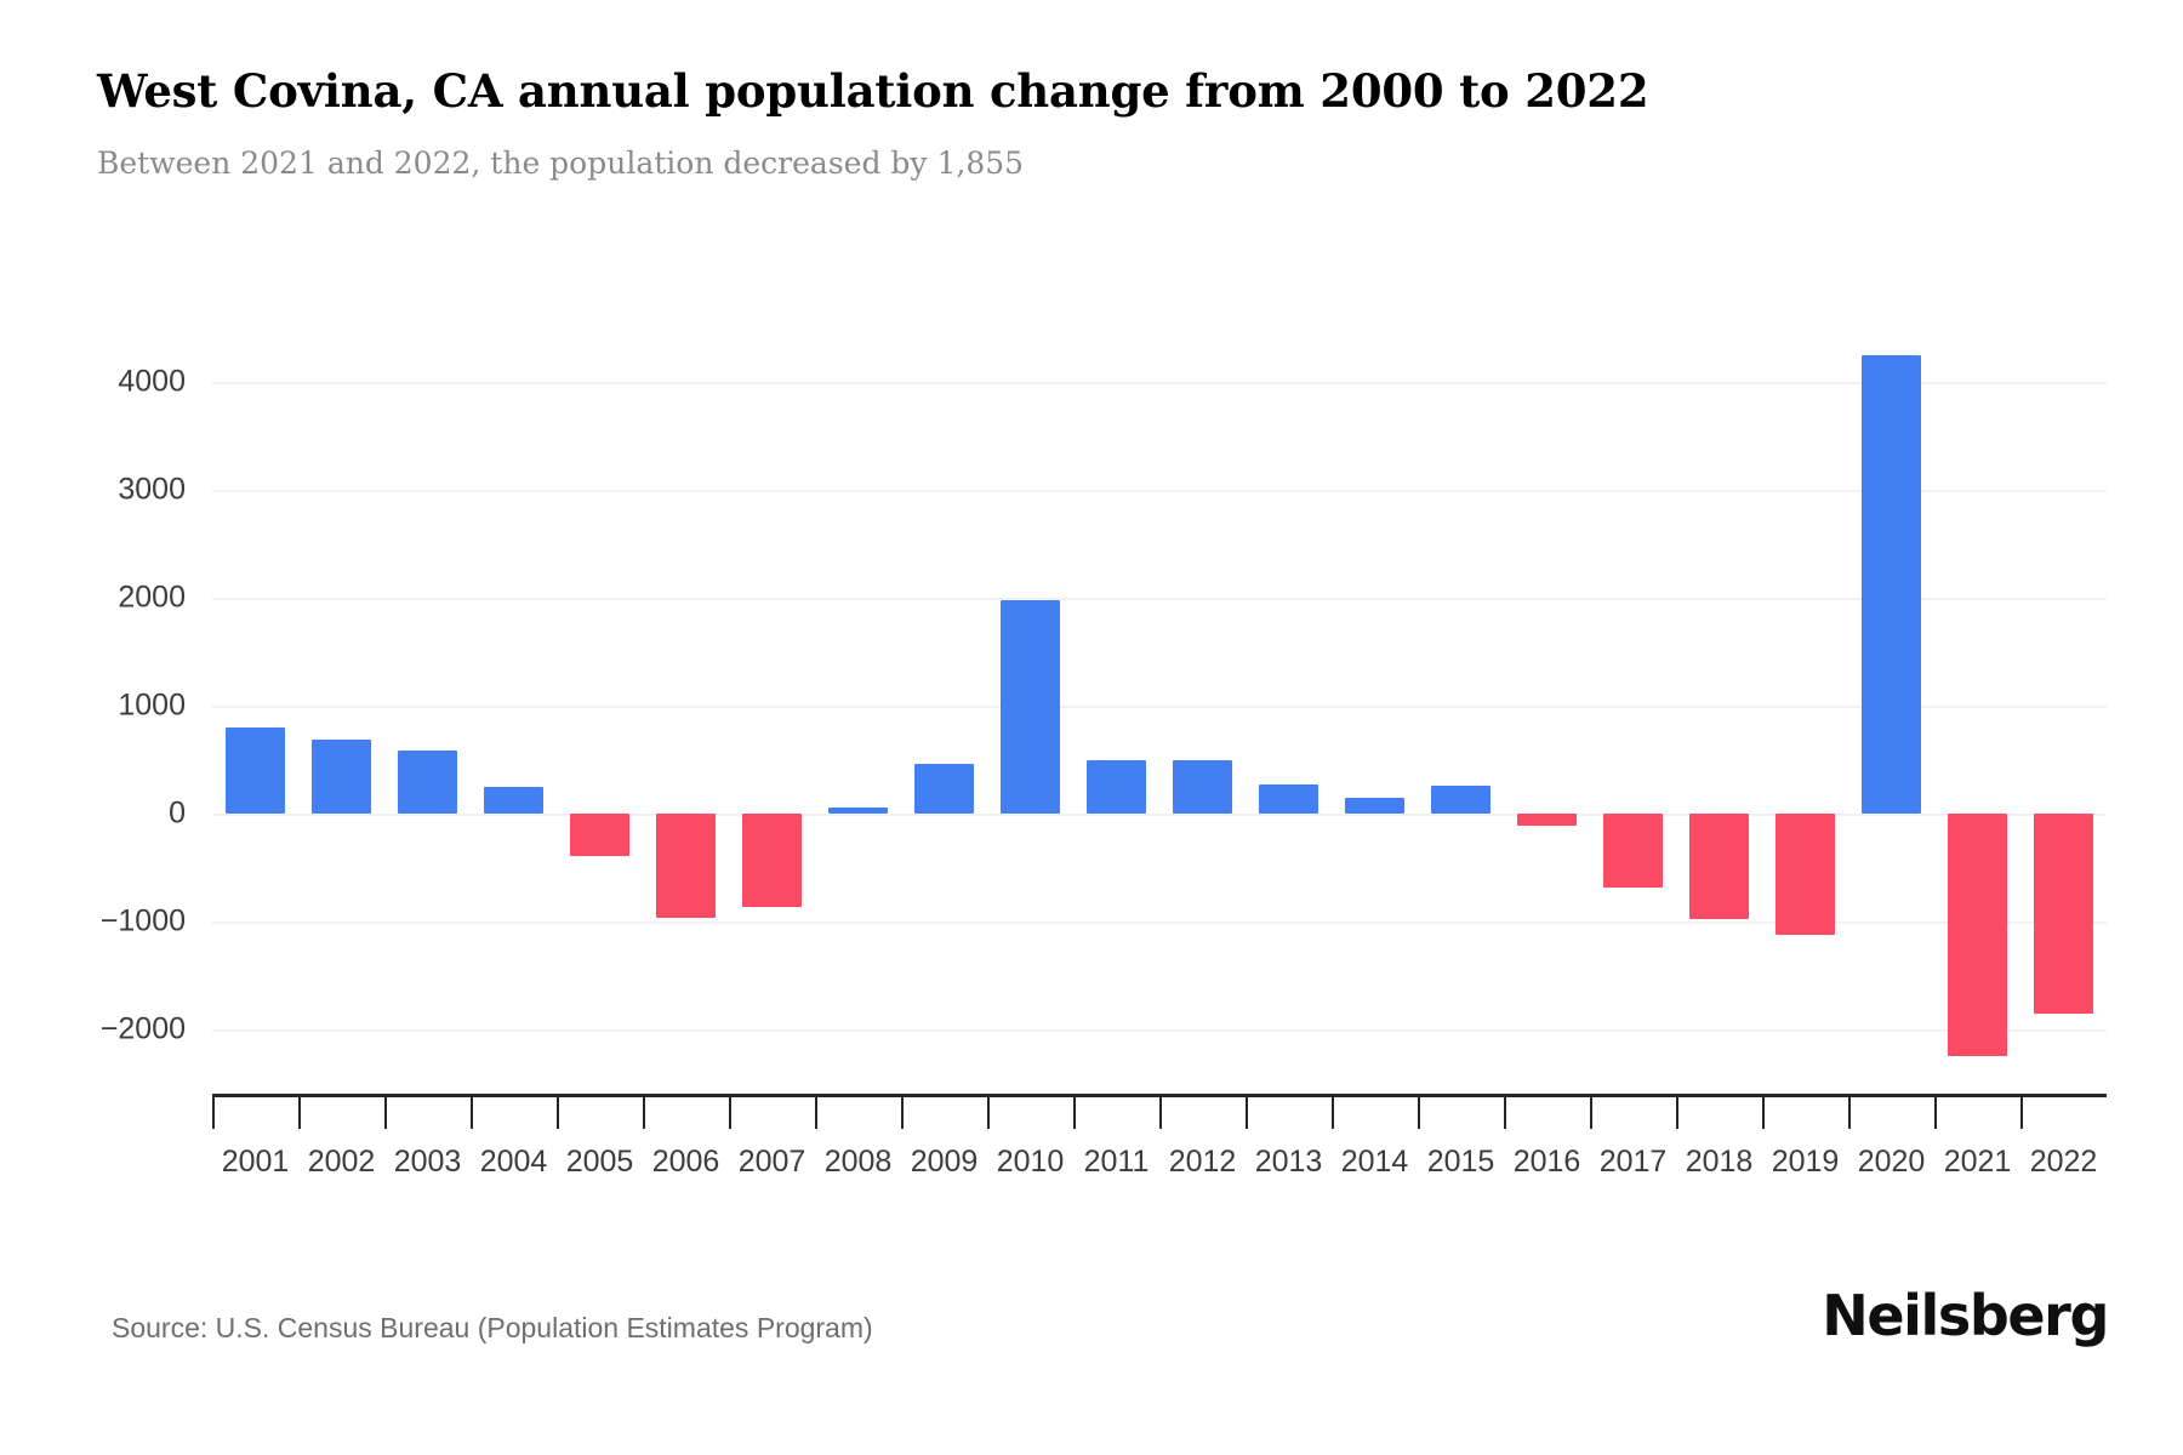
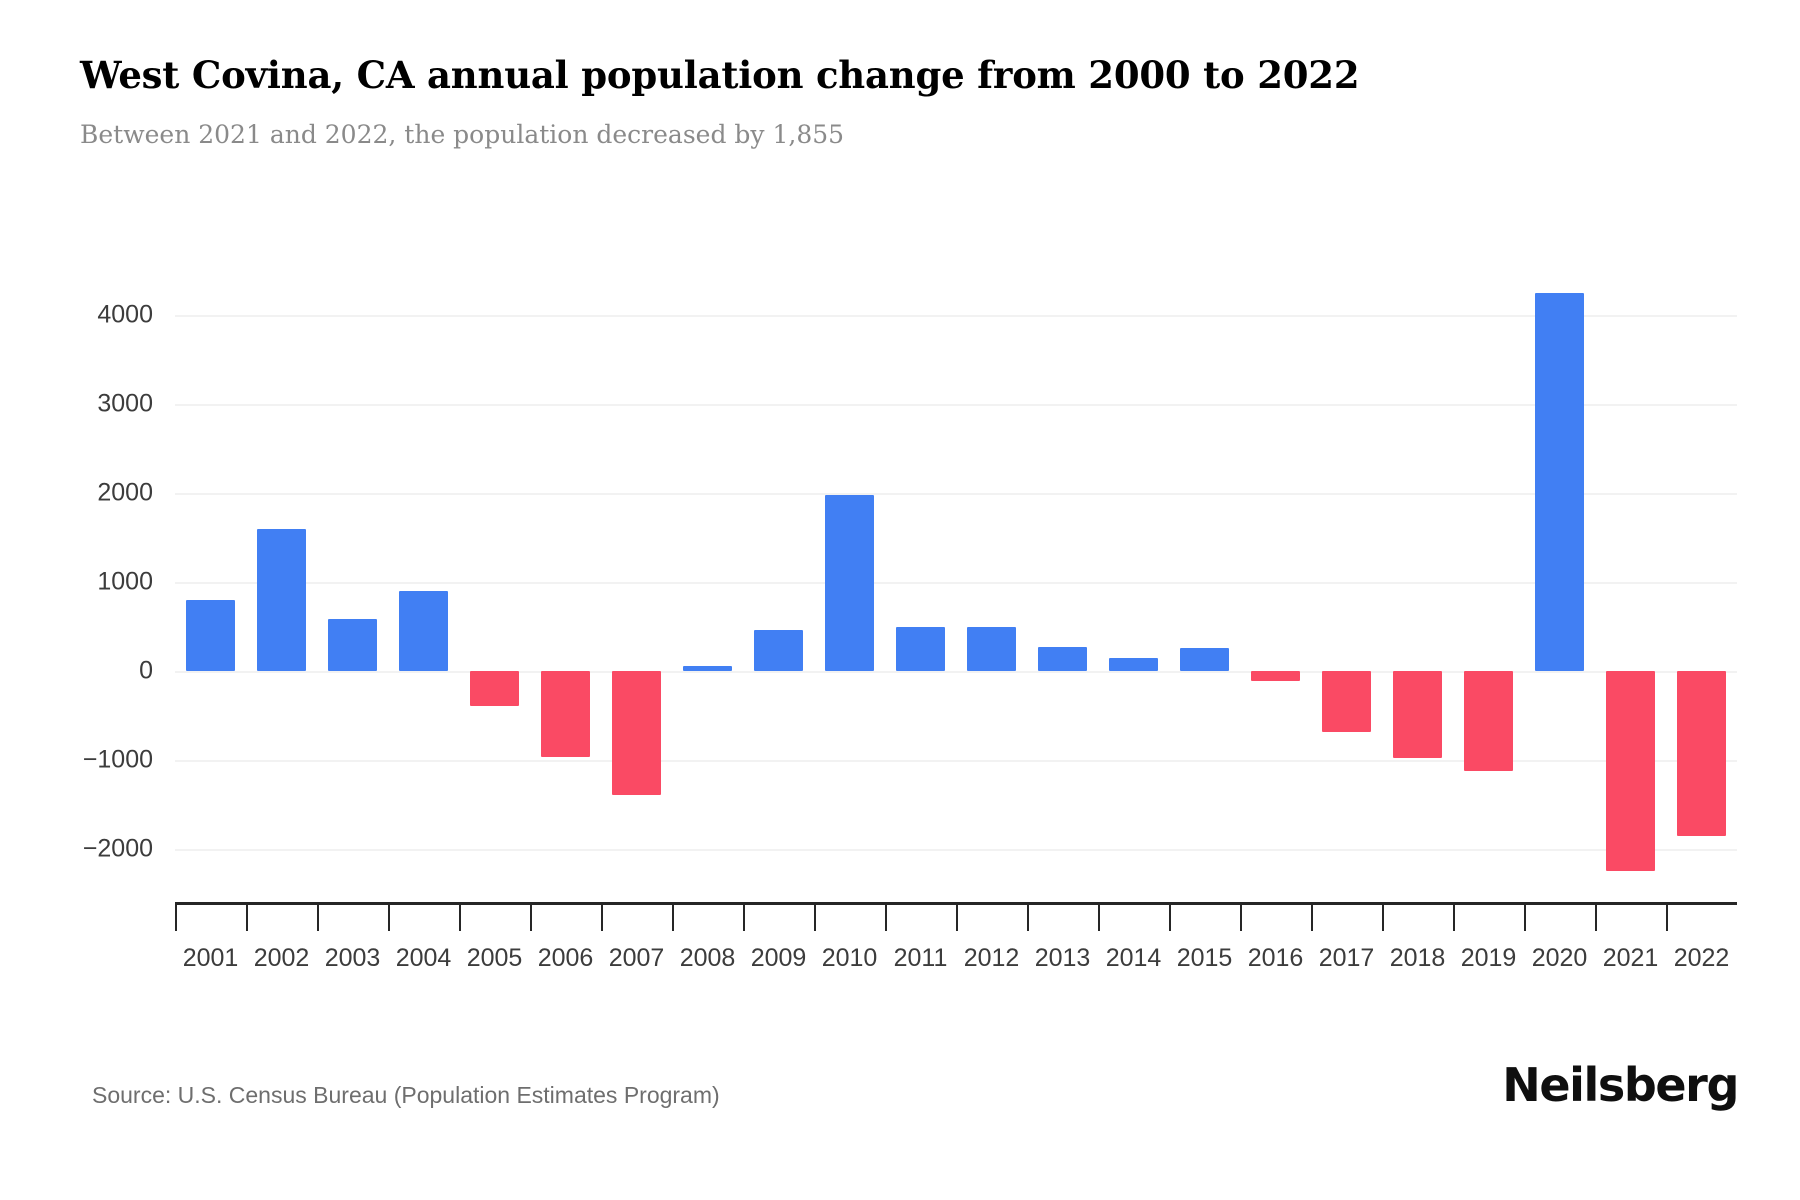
2002: 700 -> 1600
2004: 200 -> 900
2007: -900 -> -1400
